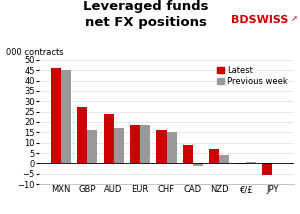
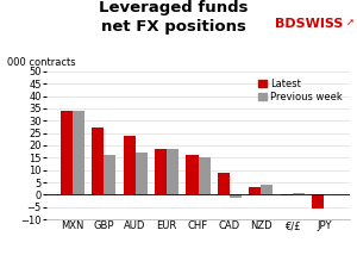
Latest/MXN: 46.0 -> 34.0
Previous week/MXN: 45.0 -> 34.0
Latest/NZD: 7.0 -> 3.0
